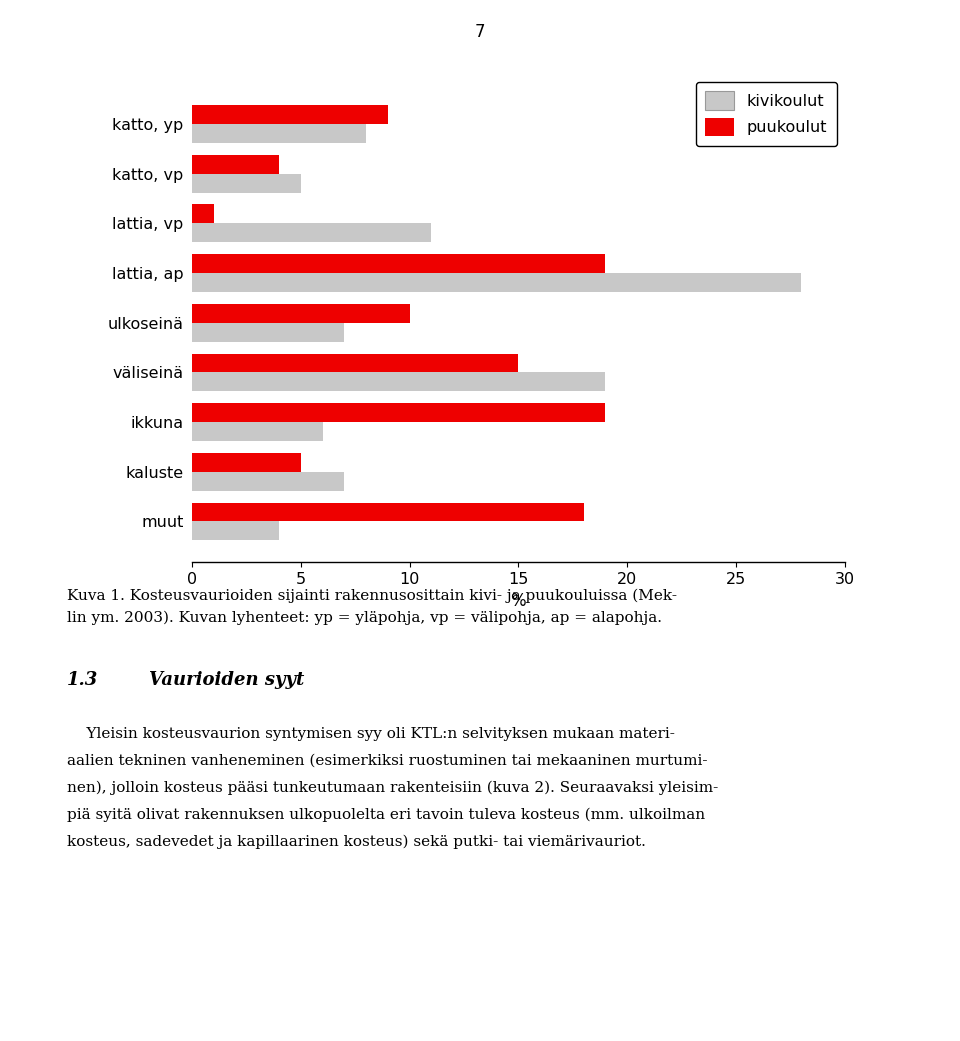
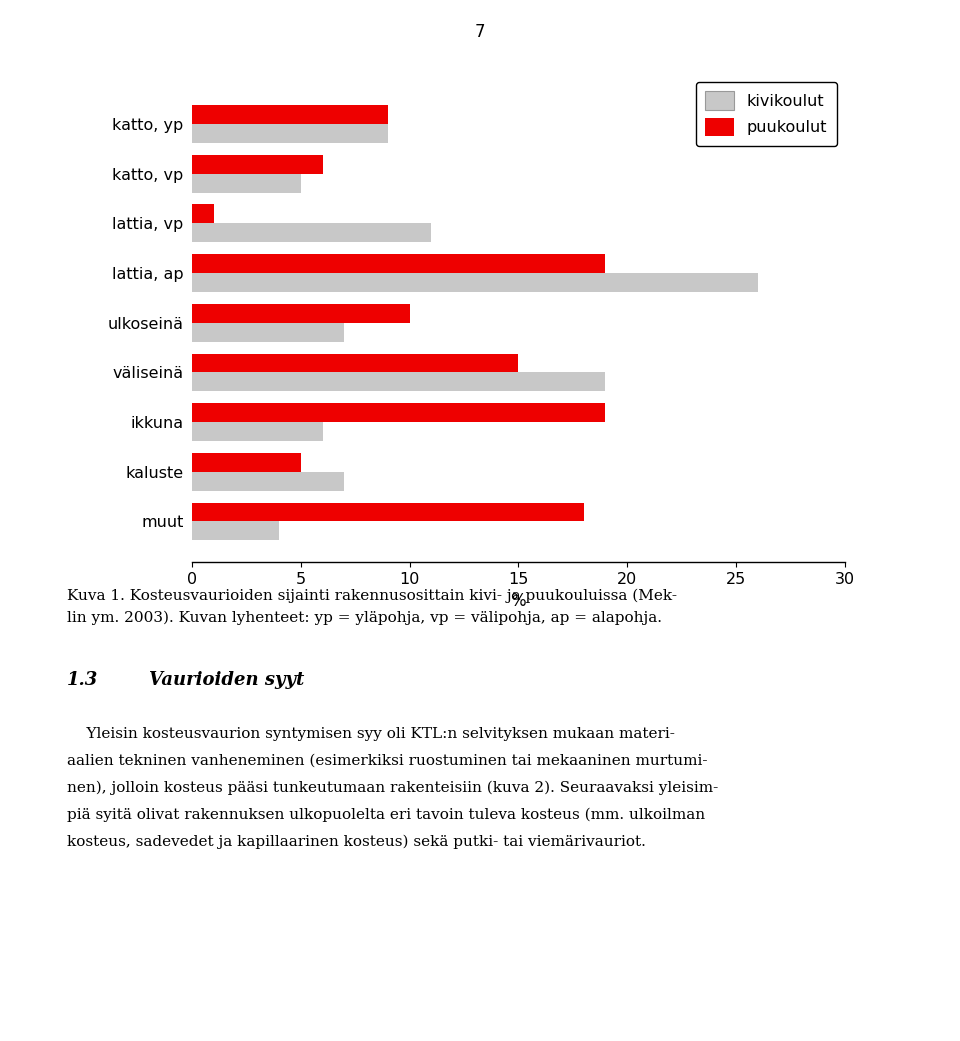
kivikoulut/katto, yp: 8 -> 9
puukoulut/katto, vp: 4 -> 6
kivikoulut/lattia, ap: 28 -> 26
